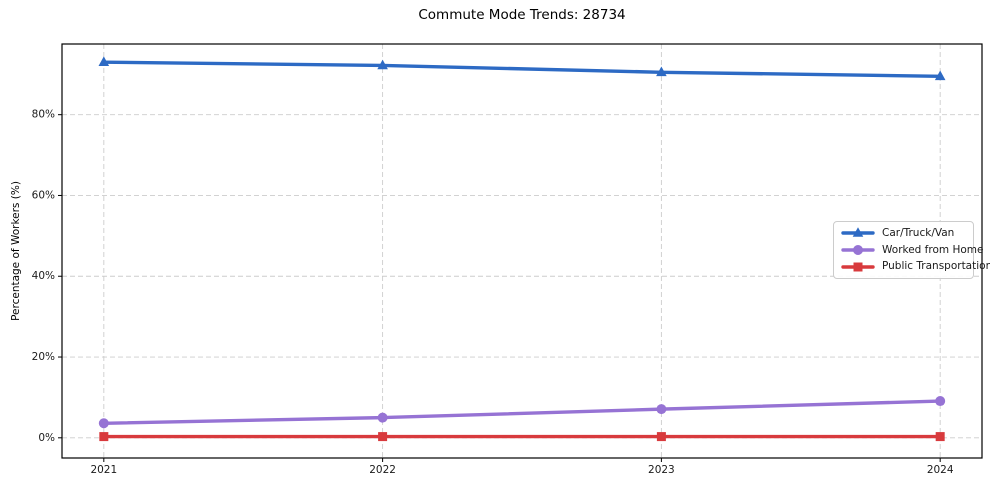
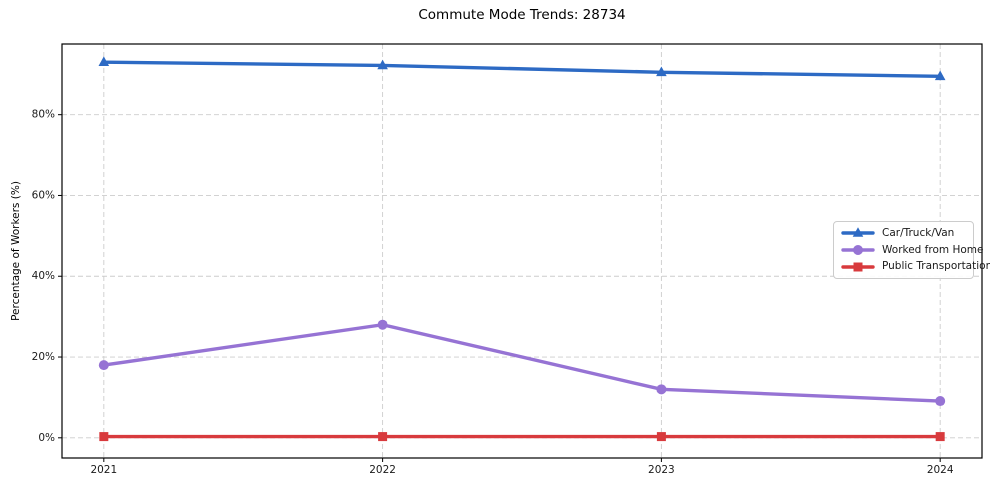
Worked from Home/2021: 4% -> 18%
Worked from Home/2022: 5% -> 28%
Worked from Home/2023: 7% -> 12%
